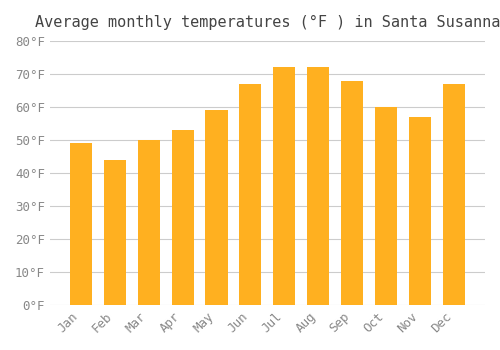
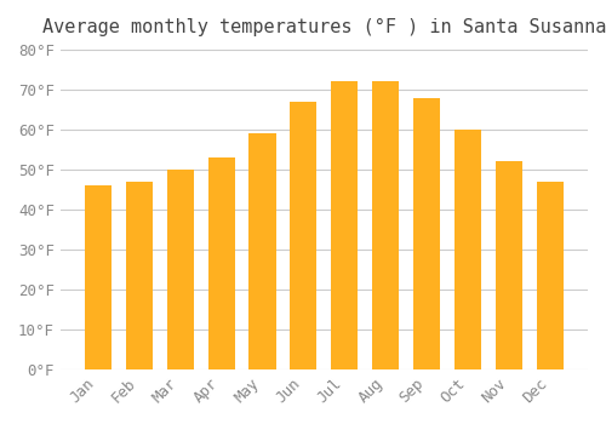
Jan: 49°F -> 46°F
Feb: 44°F -> 47°F
Nov: 57°F -> 52°F
Dec: 67°F -> 47°F
